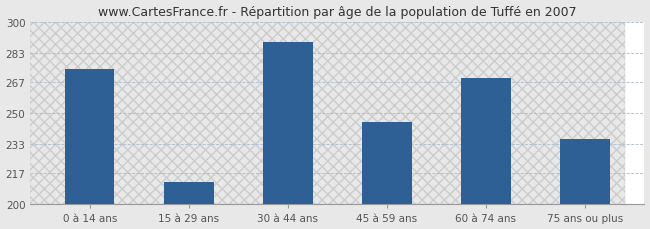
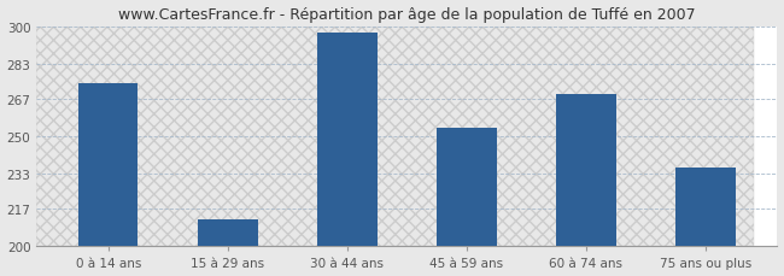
30 à 44 ans: 289 -> 297
45 à 59 ans: 245 -> 254
